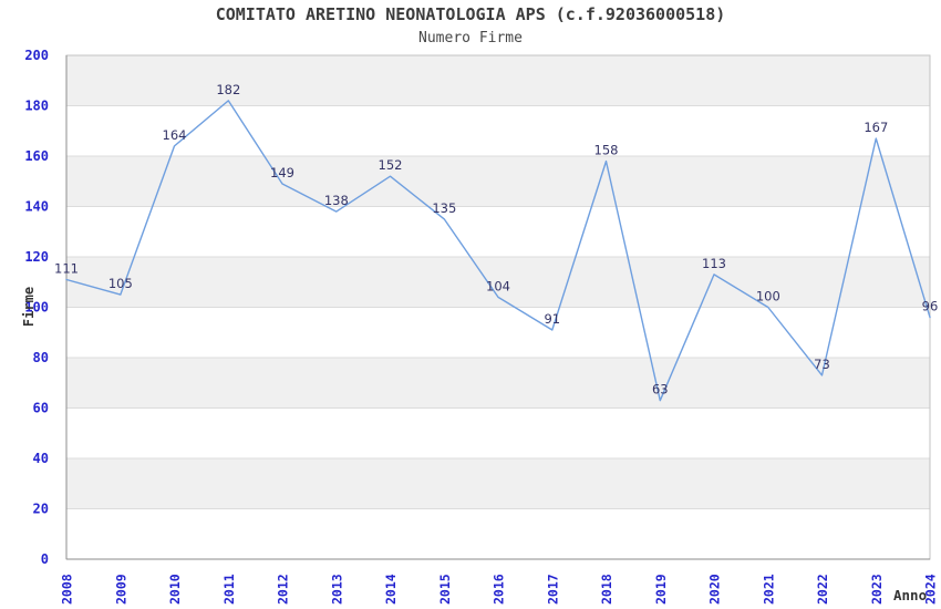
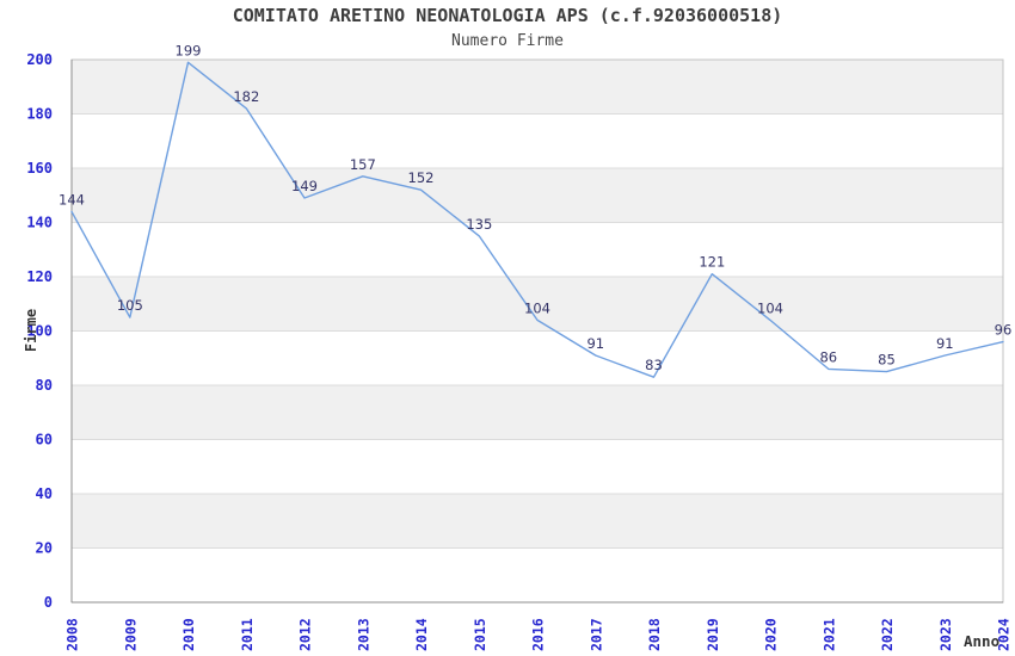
2008: 111 -> 144
2010: 164 -> 199
2013: 138 -> 157
2018: 158 -> 83
2019: 63 -> 121
2020: 113 -> 104
2021: 100 -> 86
2022: 73 -> 85
2023: 167 -> 91
